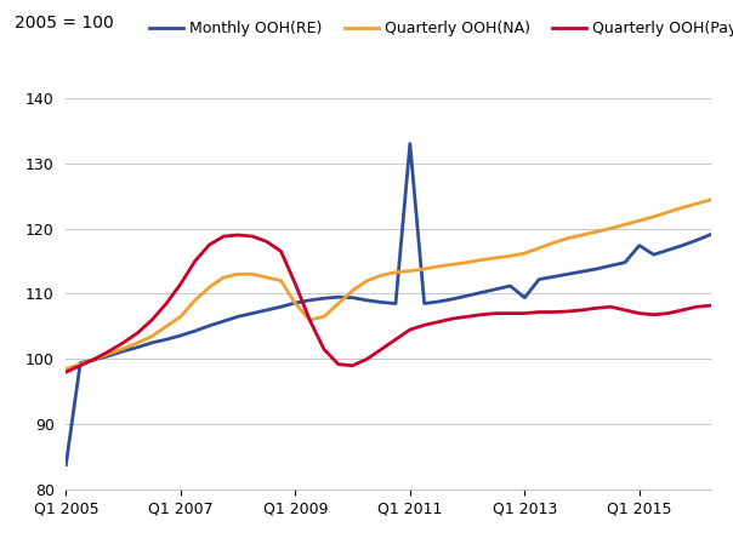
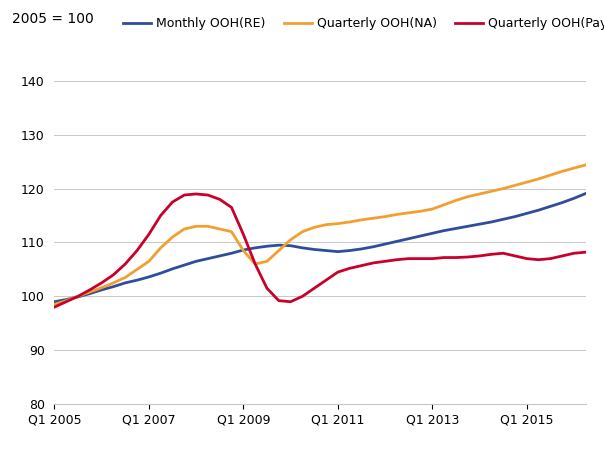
Monthly OOH(RE)/Q1 2005: 83.8 -> 99.0
Monthly OOH(RE)/Q1 2011: 133.0 -> 108.3
Monthly OOH(RE)/Q1 2013: 109.4 -> 111.7
Monthly OOH(RE)/Q1 2015: 117.4 -> 115.4
